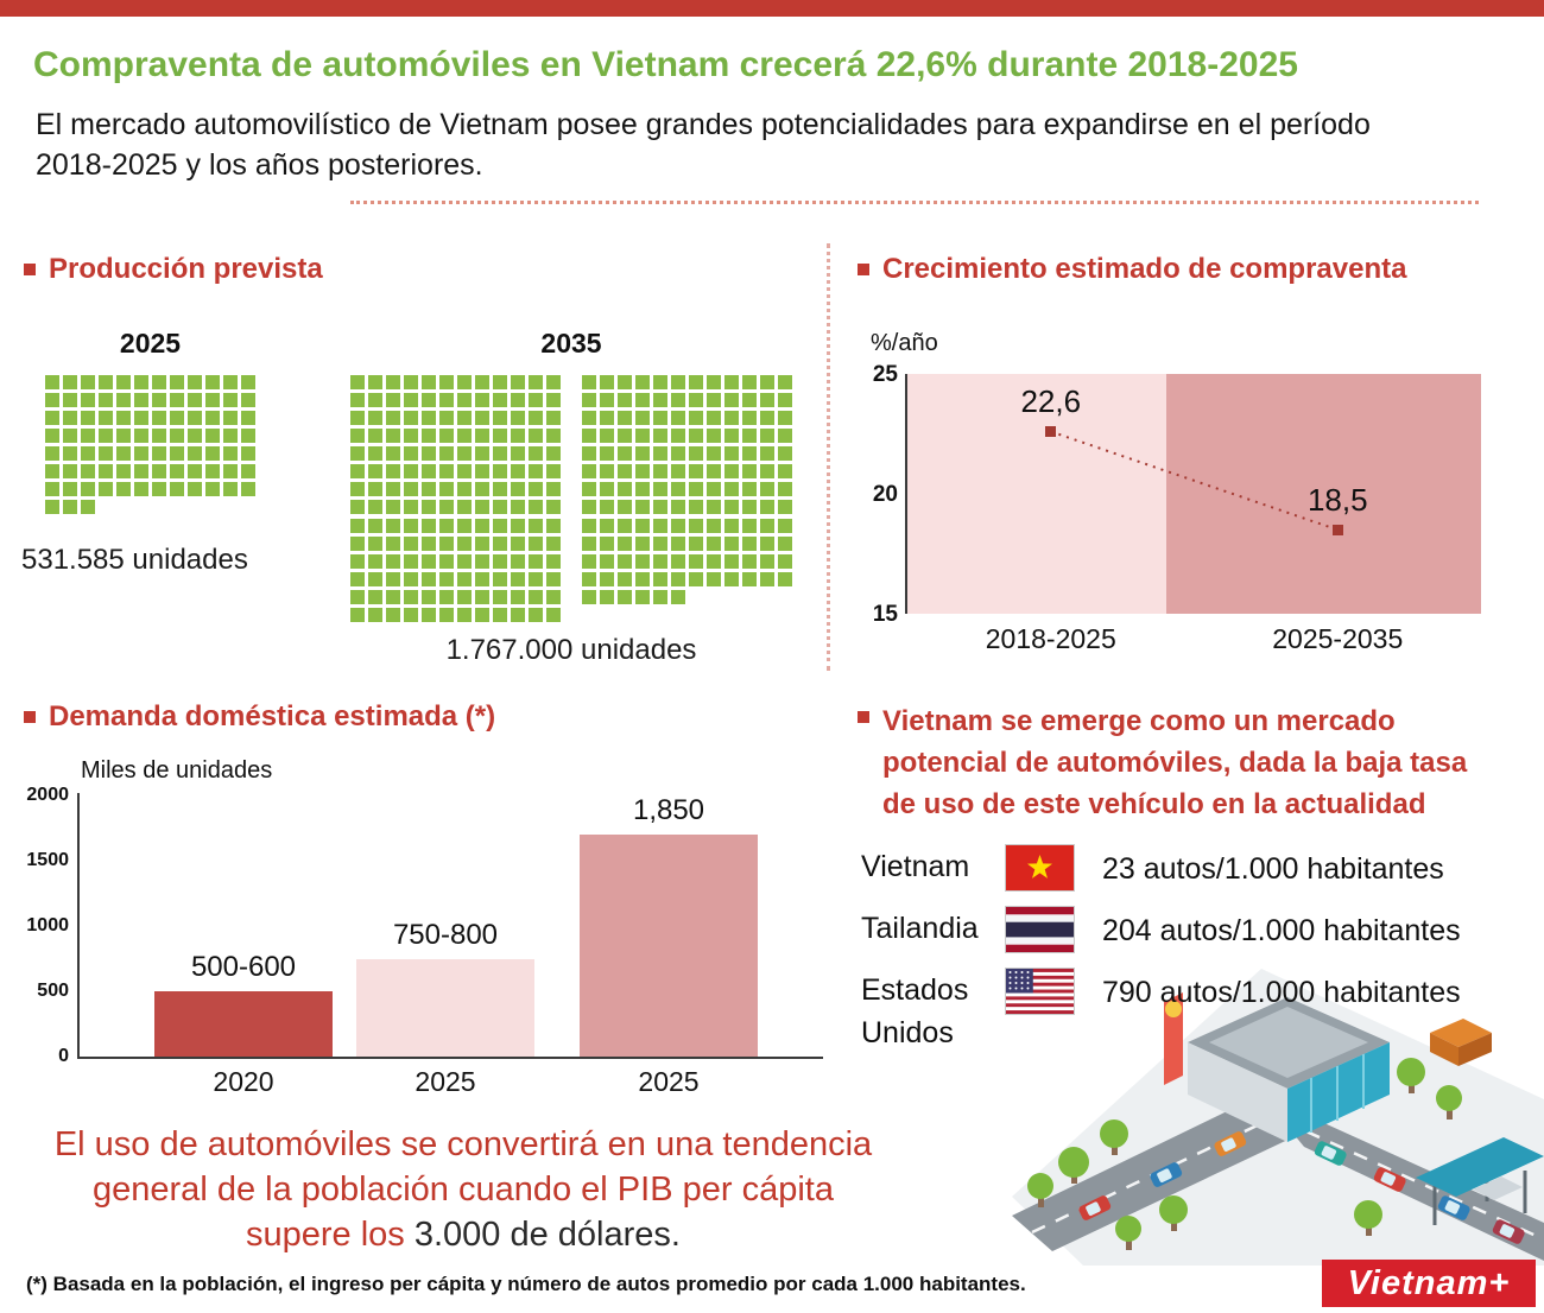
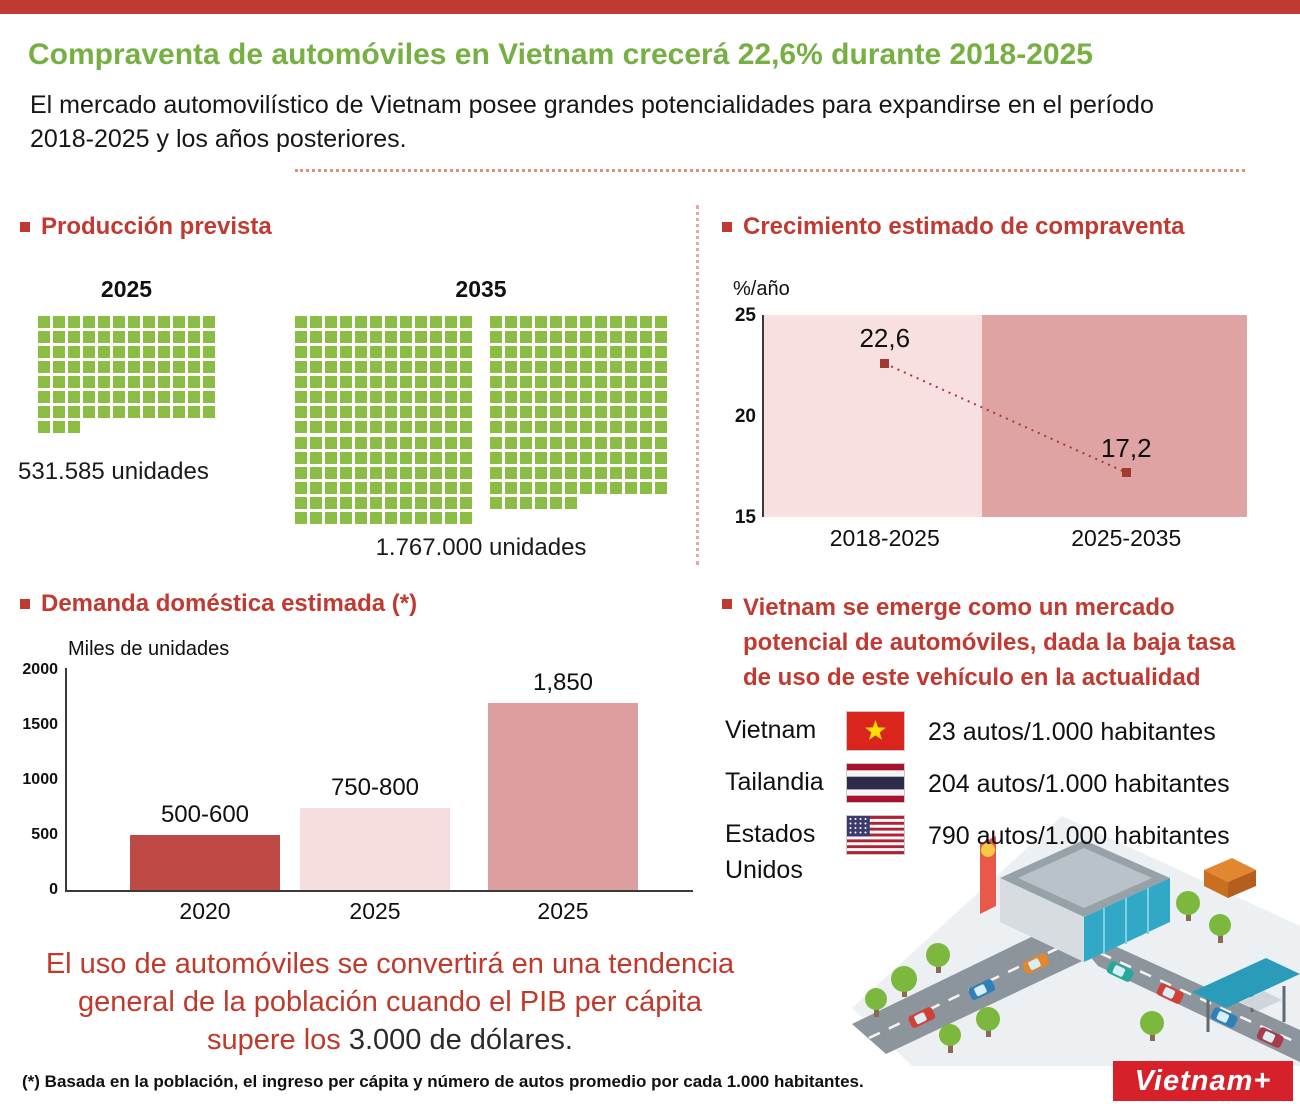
Crecimiento estimado de compraventa/2025-2035: 18,5 -> 17,2
